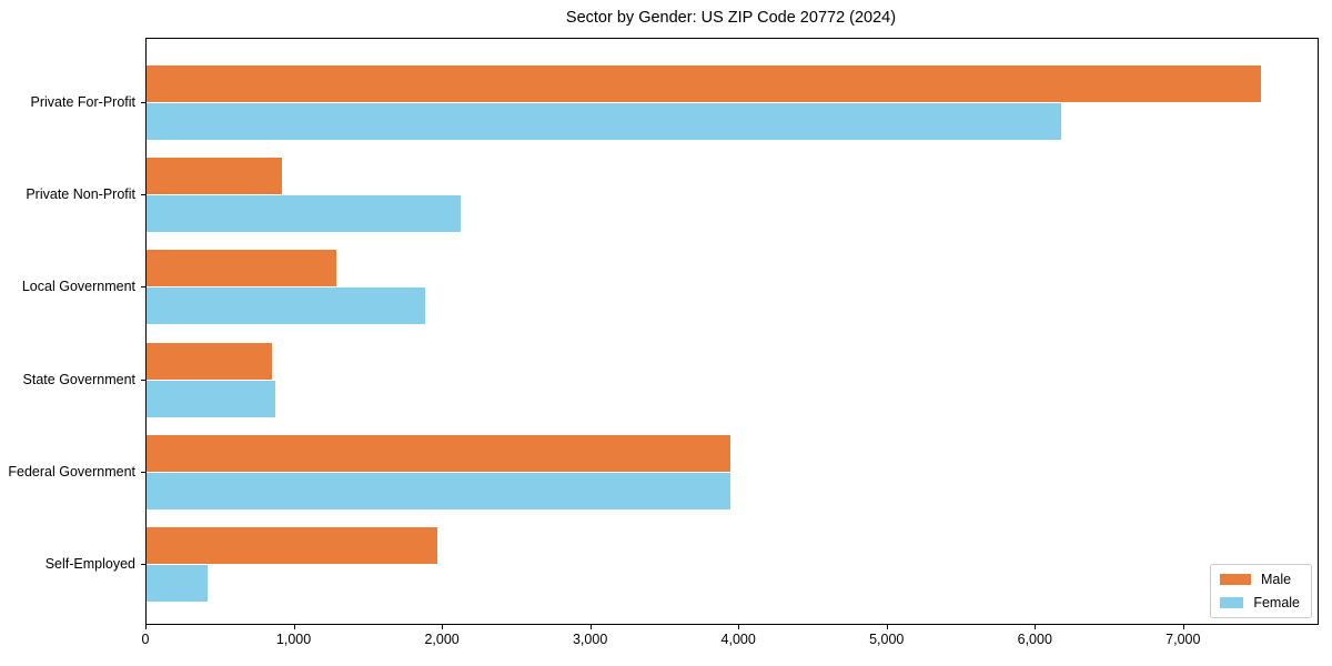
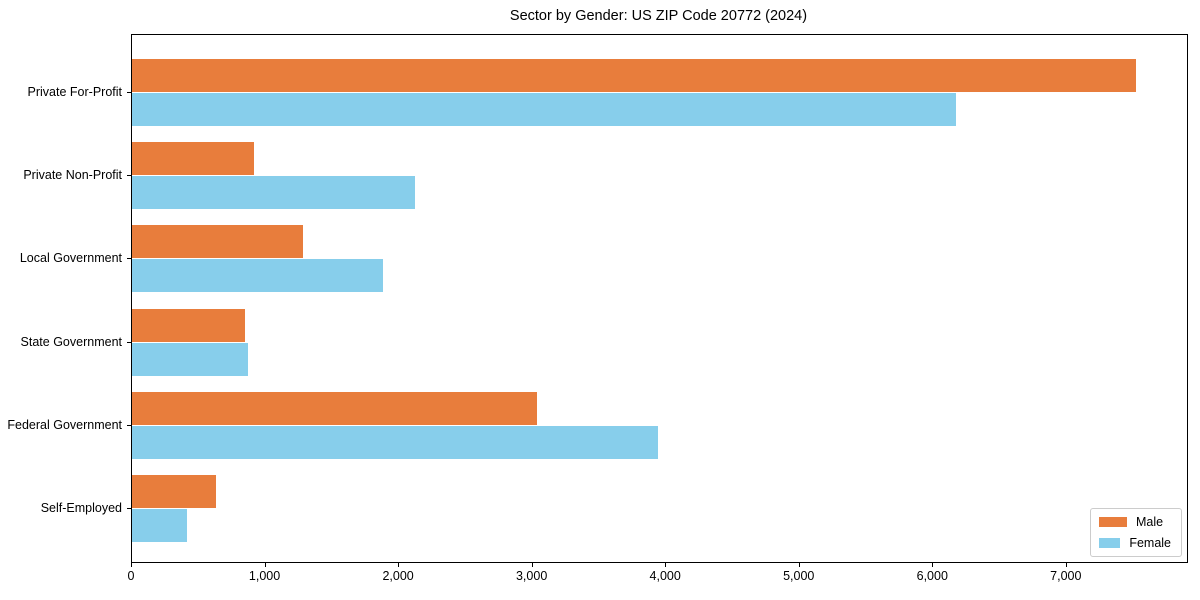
Male/Federal Government: 3940 -> 3030
Male/Self-Employed: 1960 -> 630
